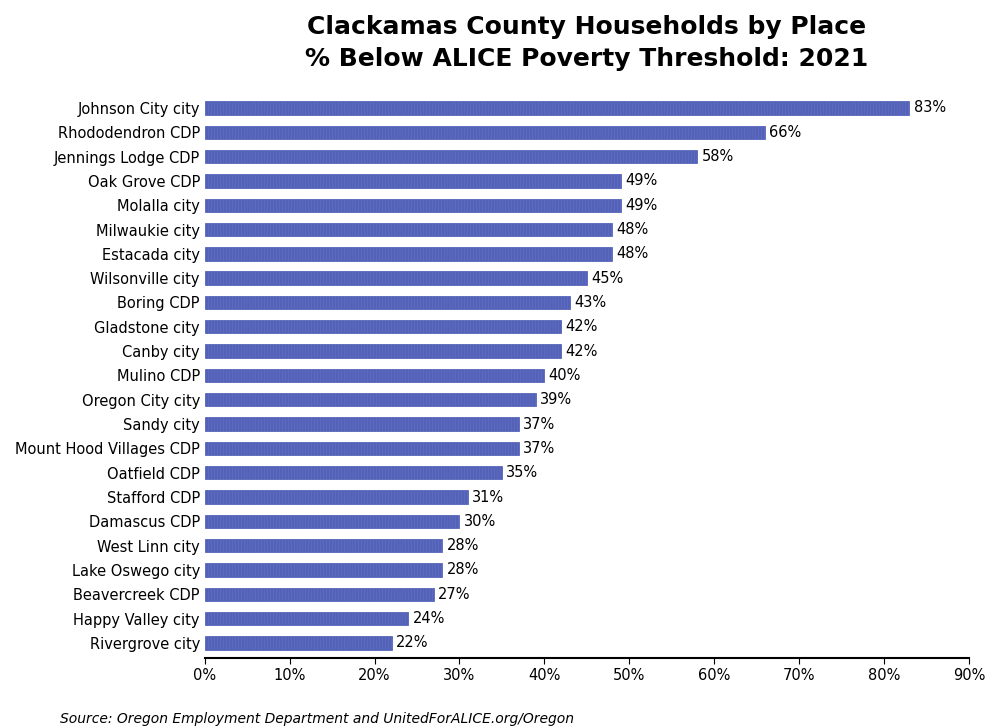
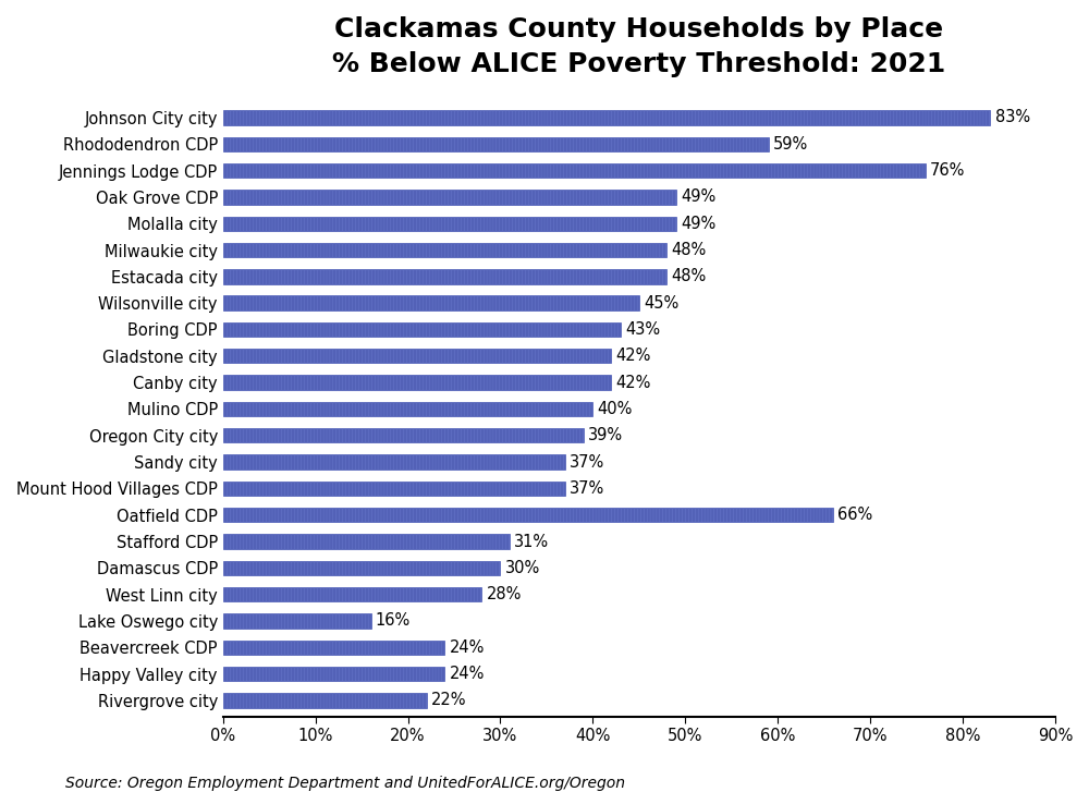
Rhododendron CDP: 66% -> 59%
Jennings Lodge CDP: 58% -> 76%
Oatfield CDP: 35% -> 66%
Lake Oswego city: 28% -> 16%
Beavercreek CDP: 27% -> 24%
